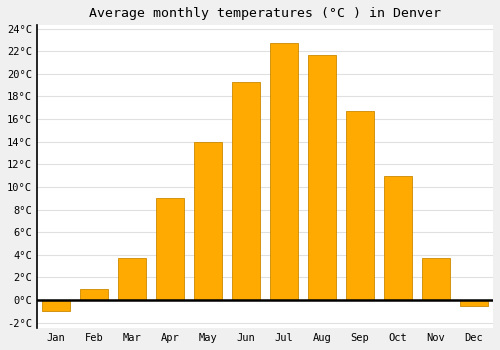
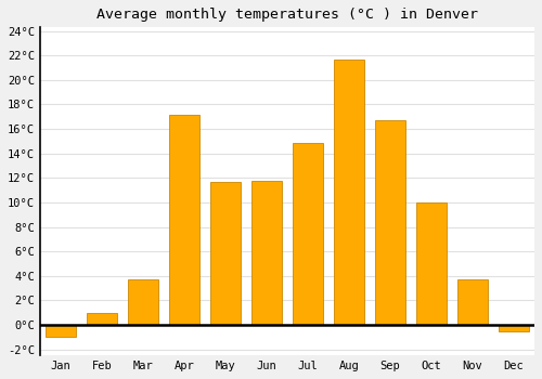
Apr: 9.0°C -> 17.2°C
May: 14.0°C -> 11.7°C
Jun: 19.3°C -> 11.8°C
Jul: 22.7°C -> 14.9°C
Oct: 11.0°C -> 10.0°C
